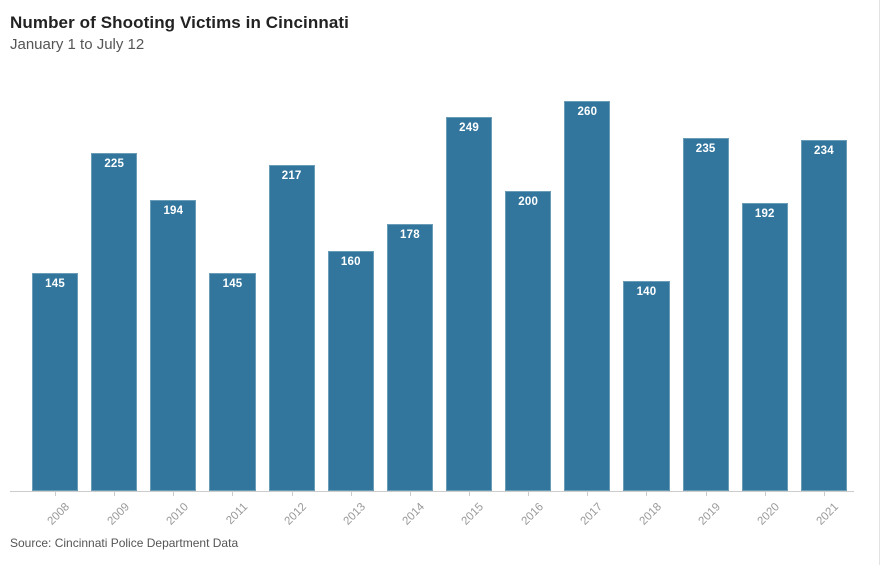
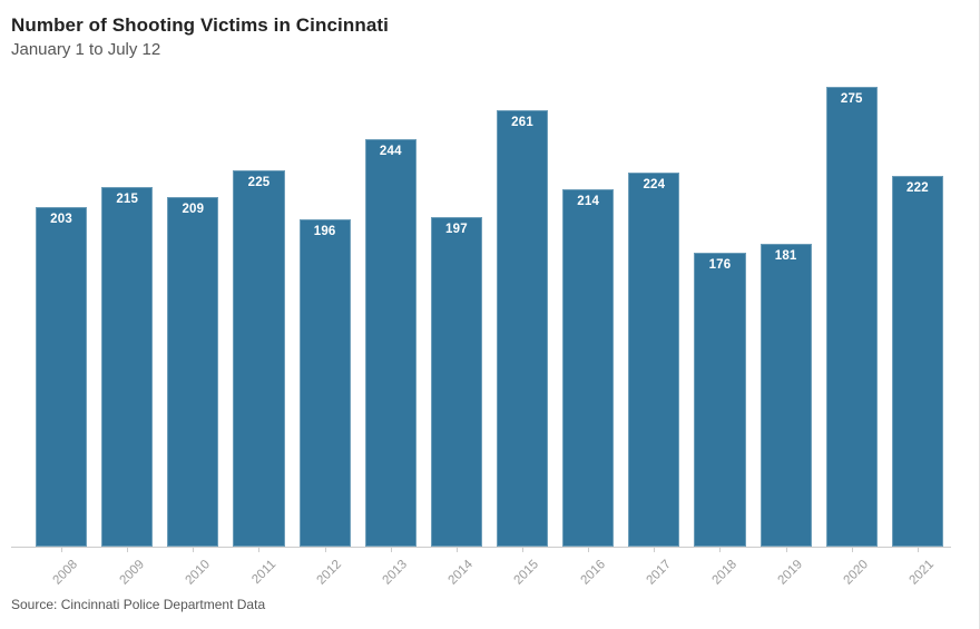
2008: 145 -> 203
2009: 225 -> 215
2010: 194 -> 209
2011: 145 -> 225
2012: 217 -> 196
2013: 160 -> 244
2014: 178 -> 197
2015: 249 -> 261
2016: 200 -> 214
2017: 260 -> 224
2018: 140 -> 176
2019: 235 -> 181
2020: 192 -> 275
2021: 234 -> 222
